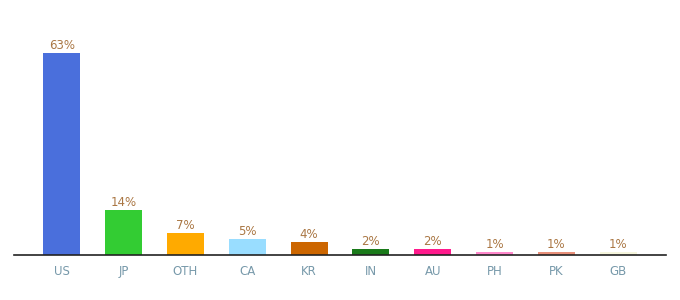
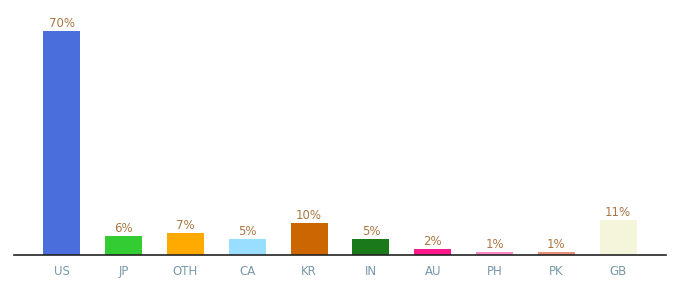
US: 63% -> 70%
JP: 14% -> 6%
KR: 4% -> 10%
IN: 2% -> 5%
GB: 1% -> 11%
